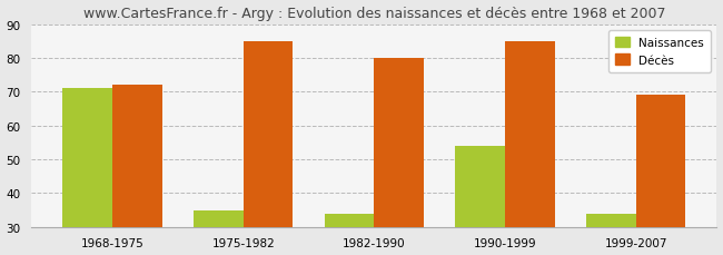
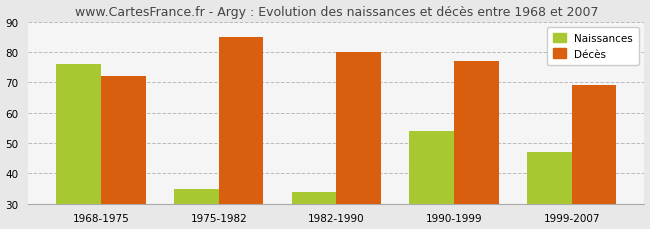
Naissances/1968-1975: 71 -> 76
Décès/1990-1999: 85 -> 77
Naissances/1999-2007: 34 -> 47
